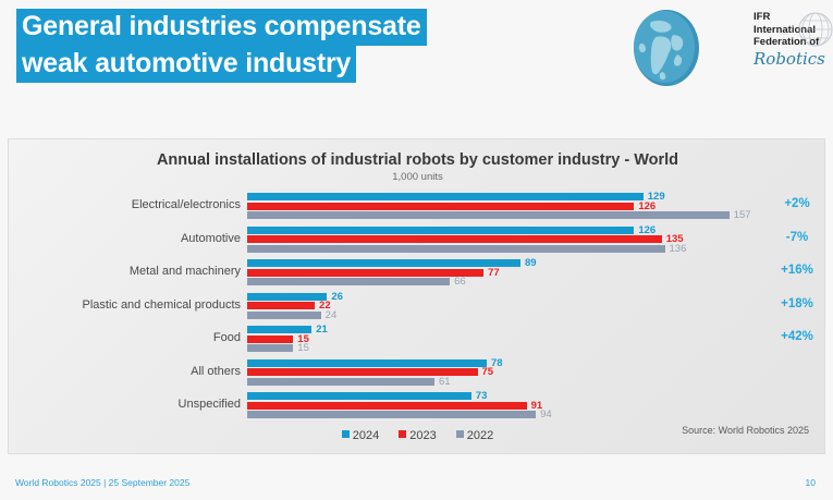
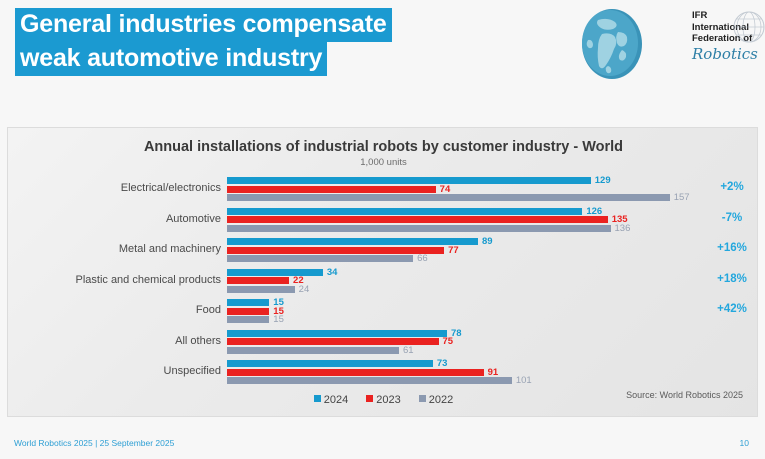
2023/Electrical/electronics: 126 -> 74
2024/Plastic and chemical products: 26 -> 34
2024/Food: 21 -> 15
2022/Unspecified: 94 -> 101
